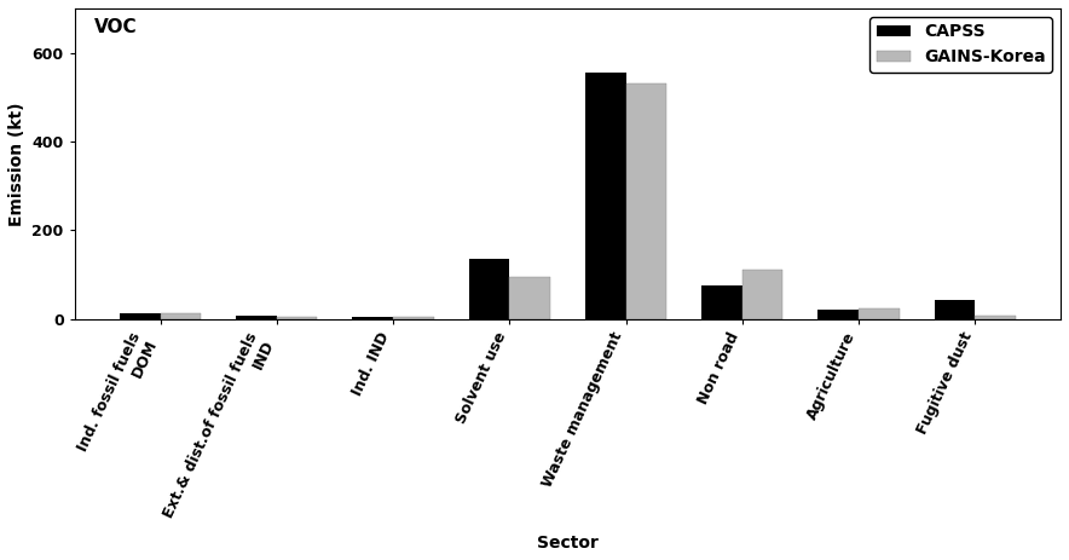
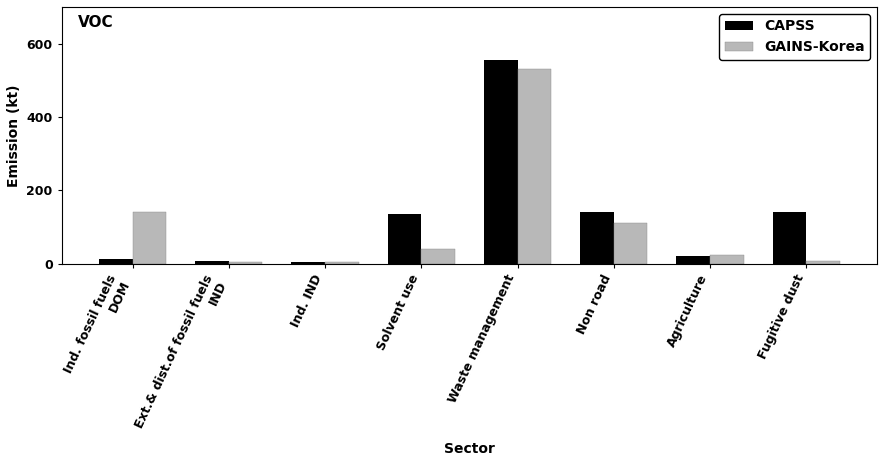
GAINS-Korea/Ind. fossil fuels DOM: 14 -> 140
GAINS-Korea/Solvent use: 95 -> 40
CAPSS/Non road: 75 -> 140
CAPSS/Fugitive dust: 42 -> 140
